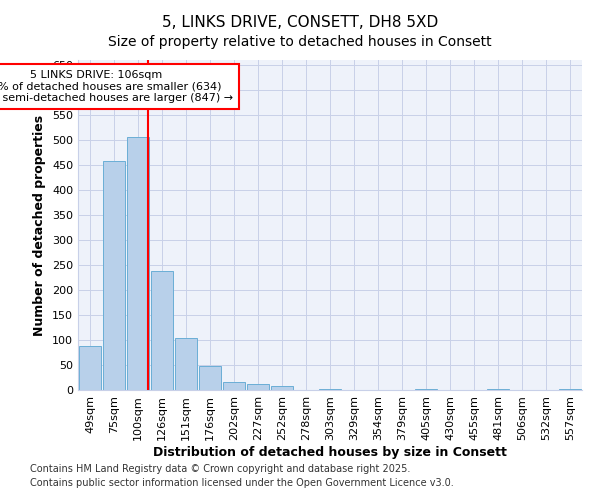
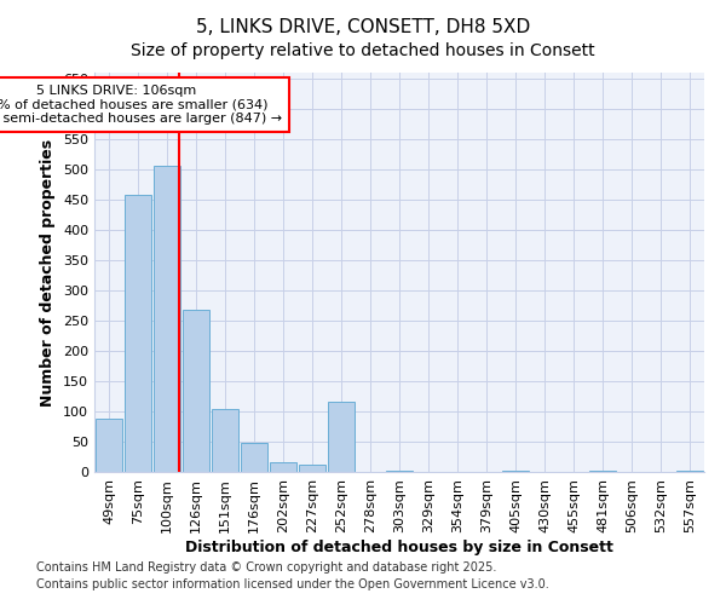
126sqm: 239 -> 268
252sqm: 8 -> 116
